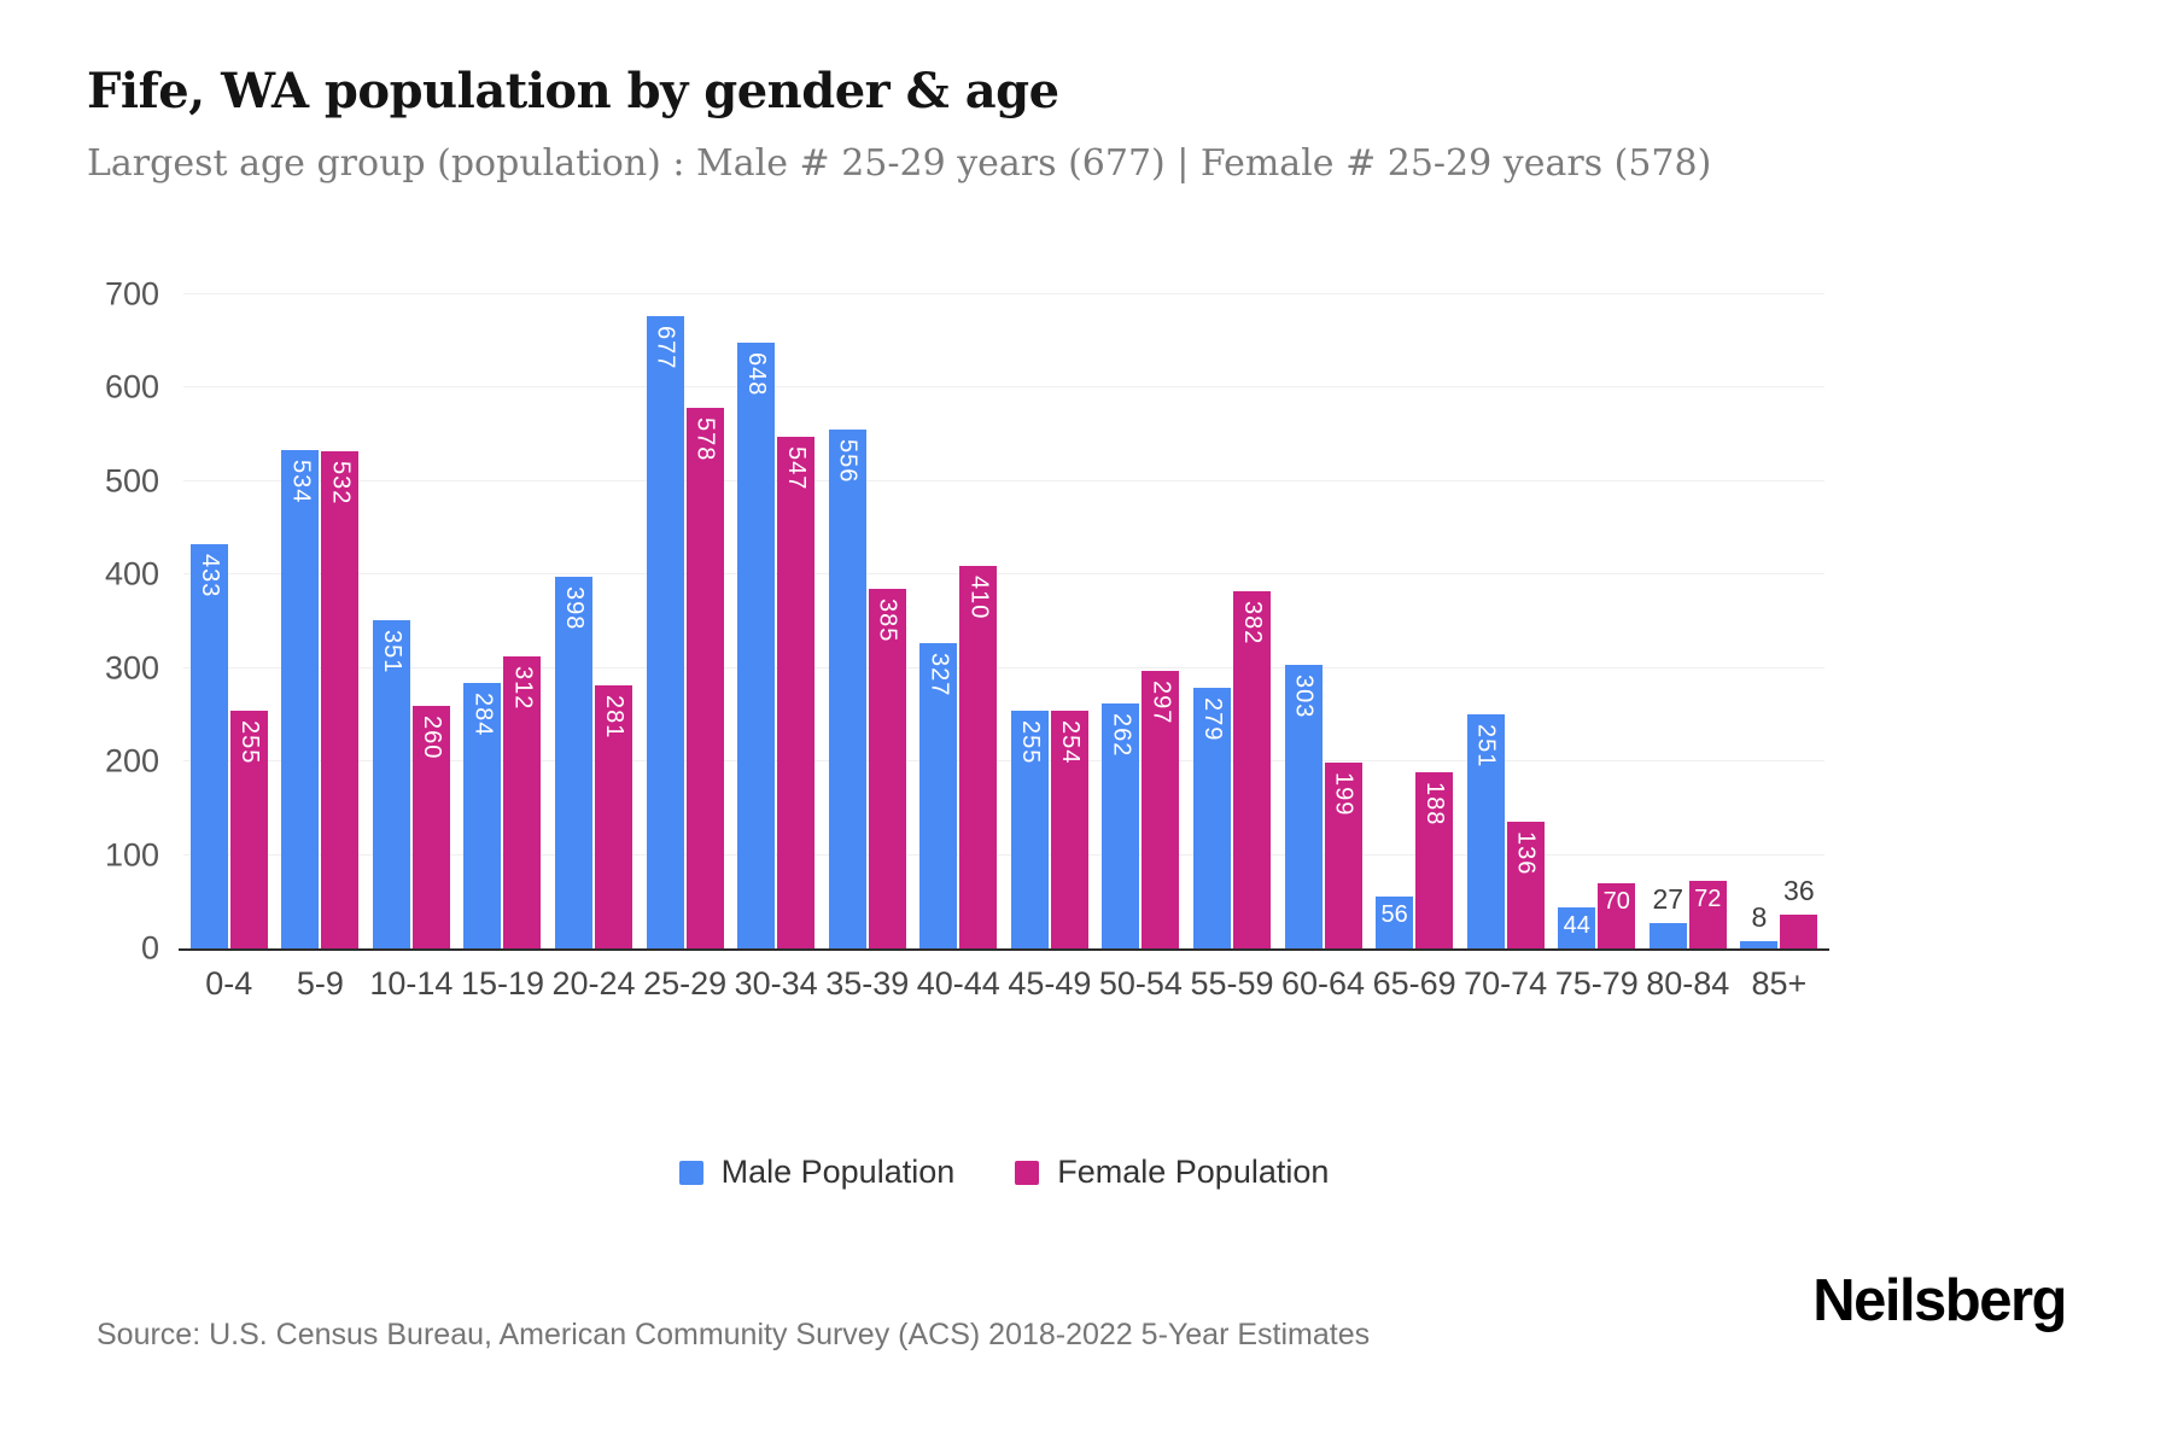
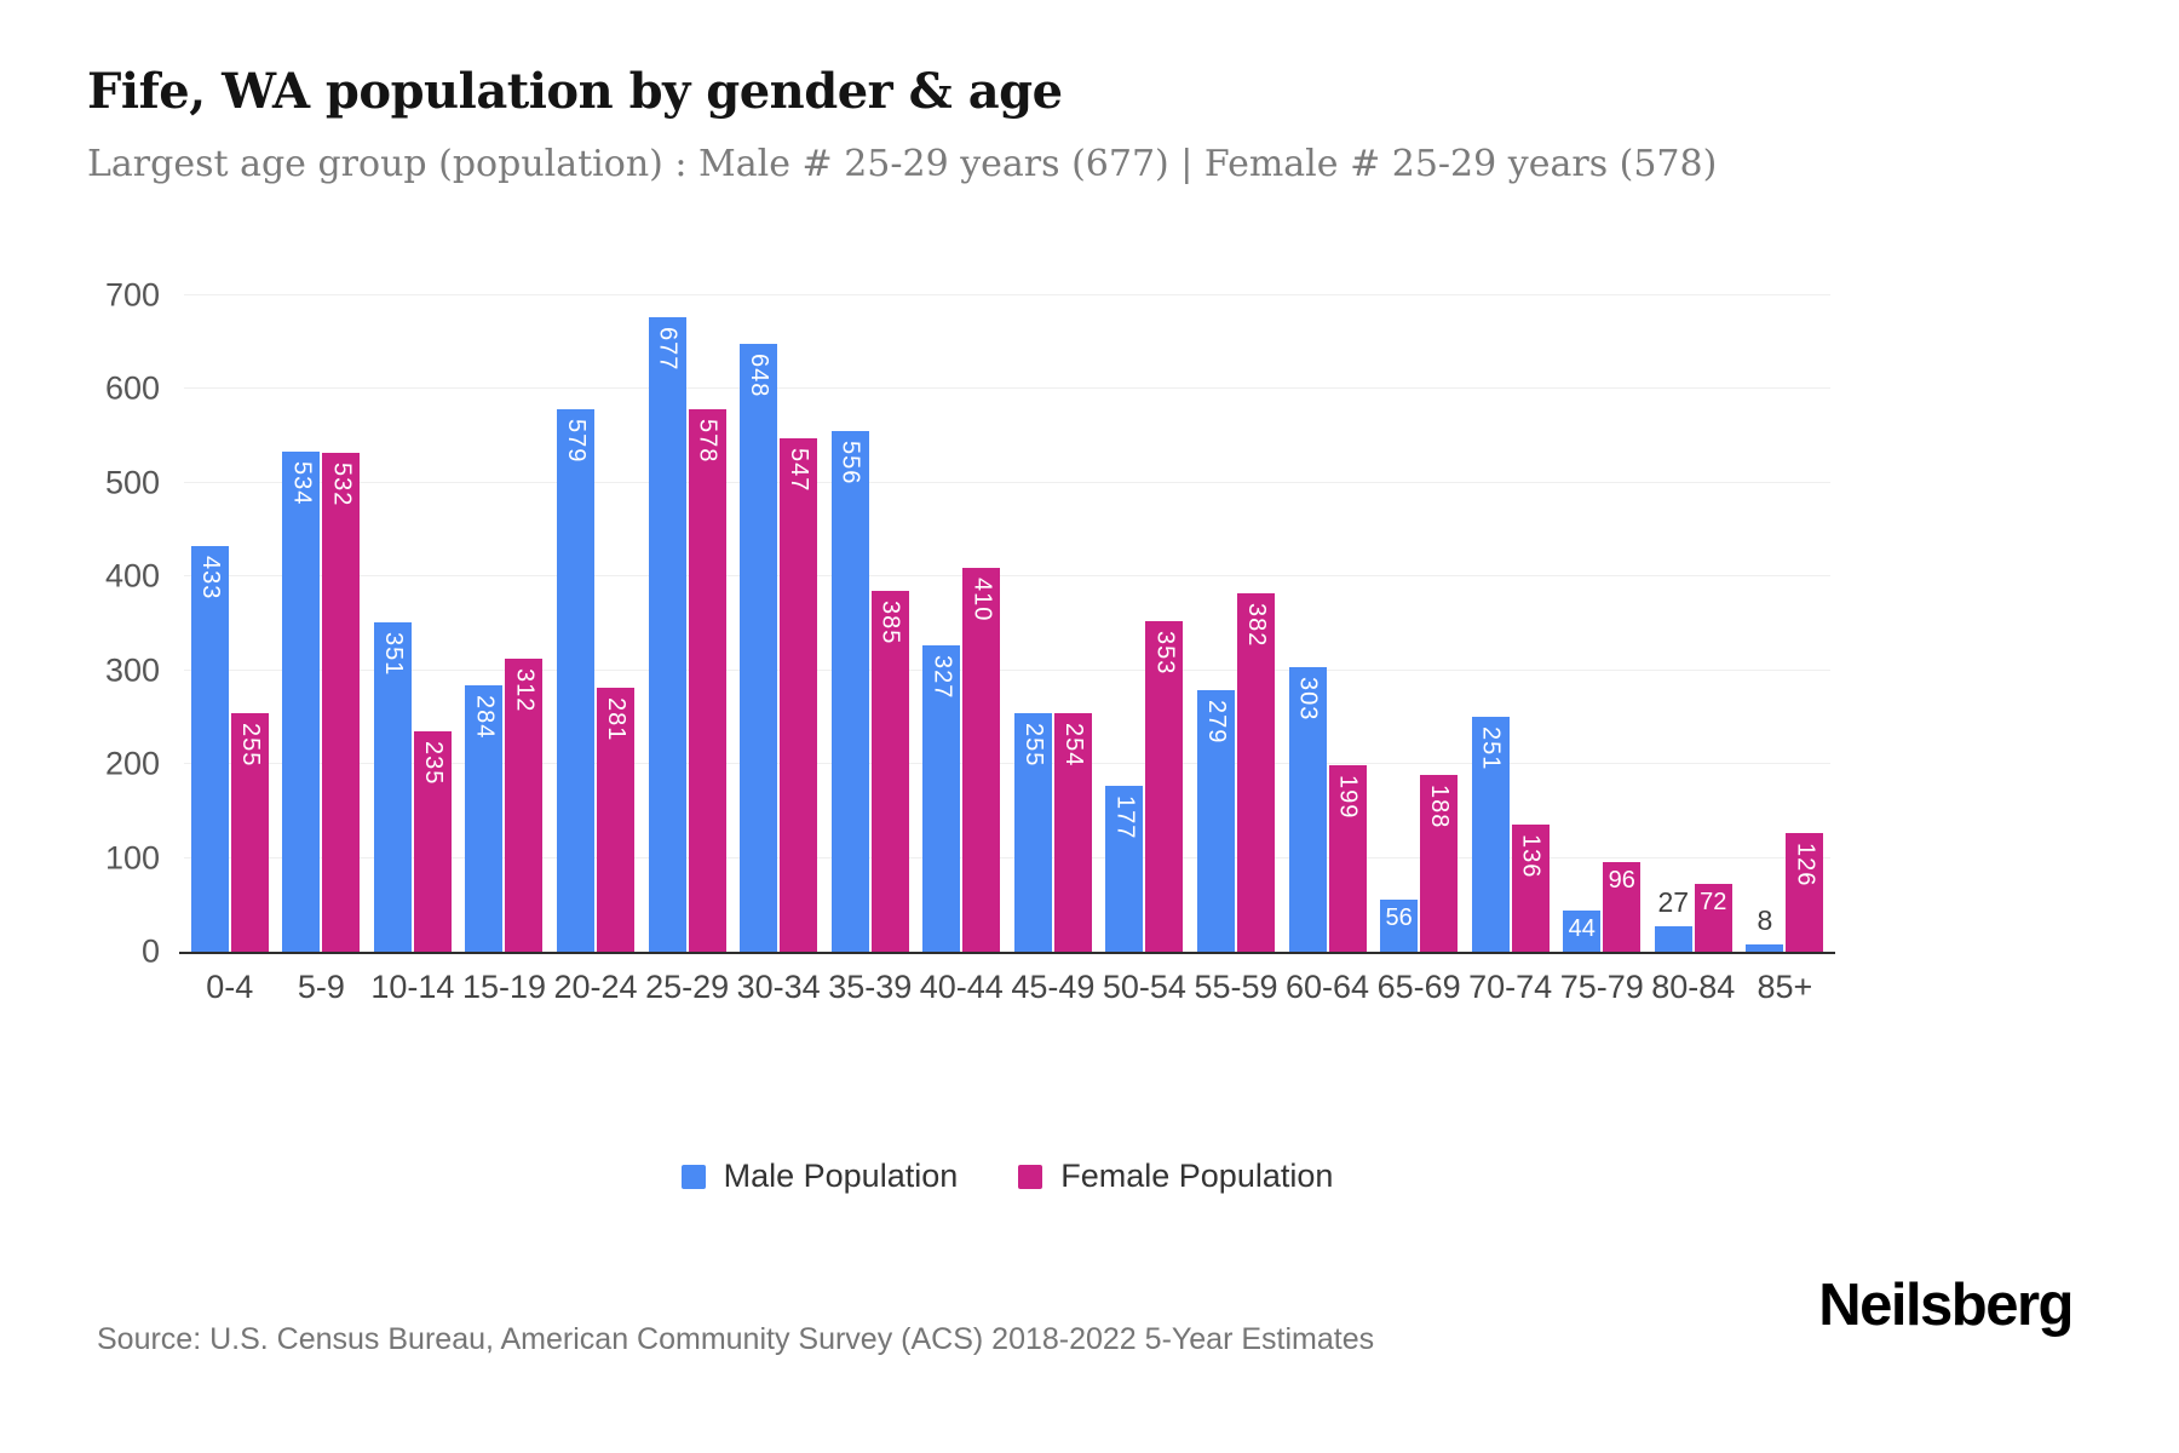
Female Population/10-14: 260 -> 235
Male Population/20-24: 398 -> 579
Male Population/50-54: 262 -> 177
Female Population/50-54: 297 -> 353
Female Population/75-79: 70 -> 96
Female Population/85+: 36 -> 126
